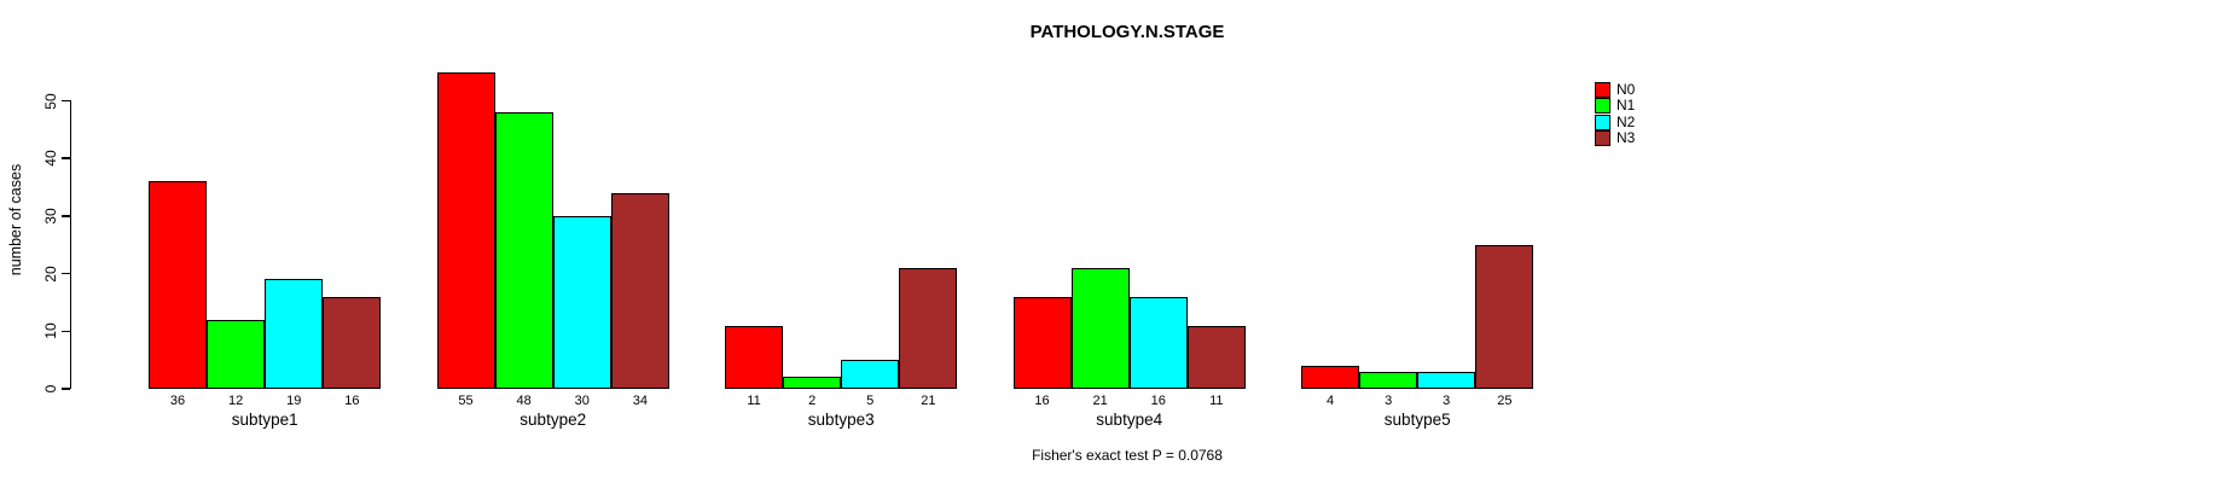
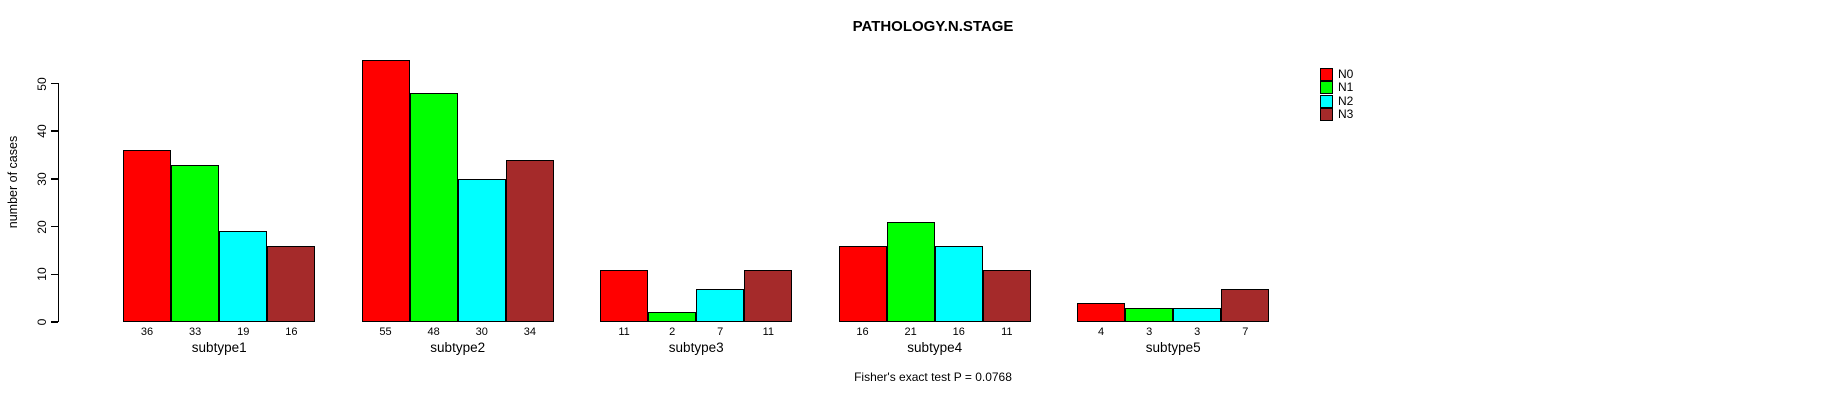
N1/subtype1: 12 -> 33
N2/subtype3: 5 -> 7
N3/subtype3: 21 -> 11
N3/subtype5: 25 -> 7
